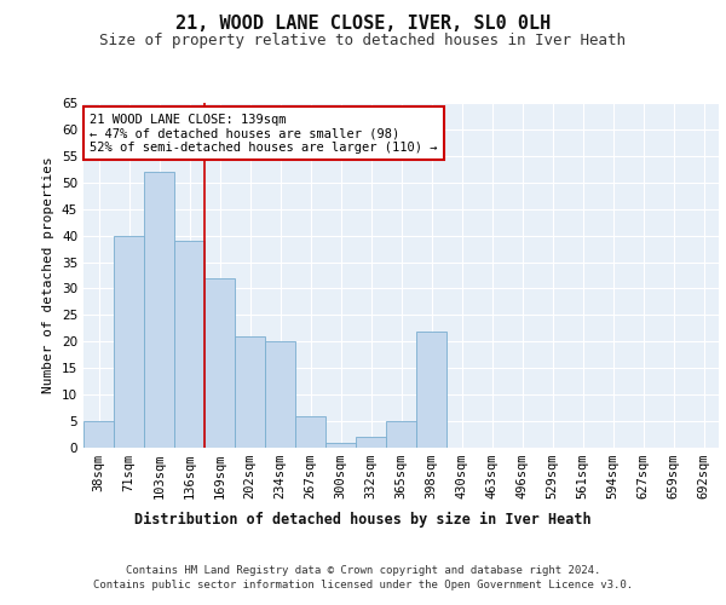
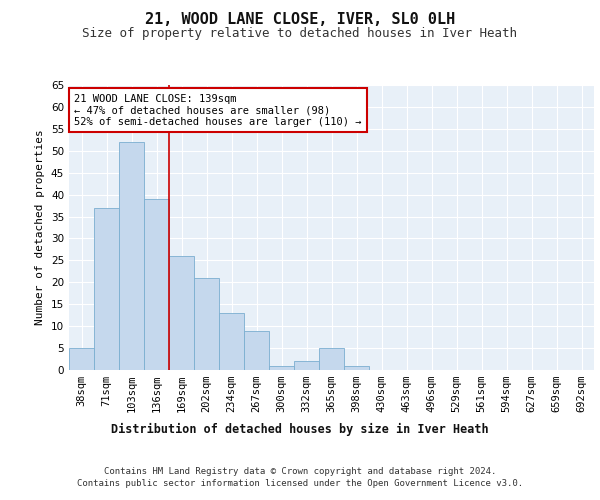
71sqm: 40 -> 37
169sqm: 32 -> 26
234sqm: 20 -> 13
267sqm: 6 -> 9
398sqm: 22 -> 1
